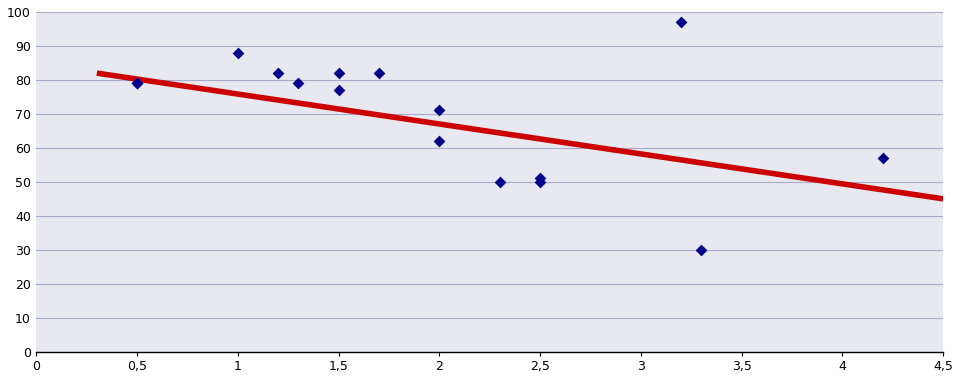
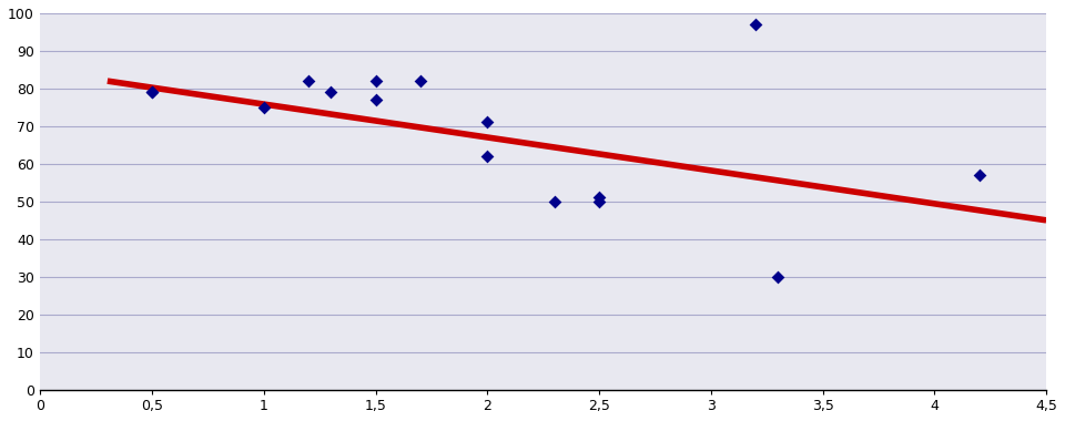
1: 88 -> 75
